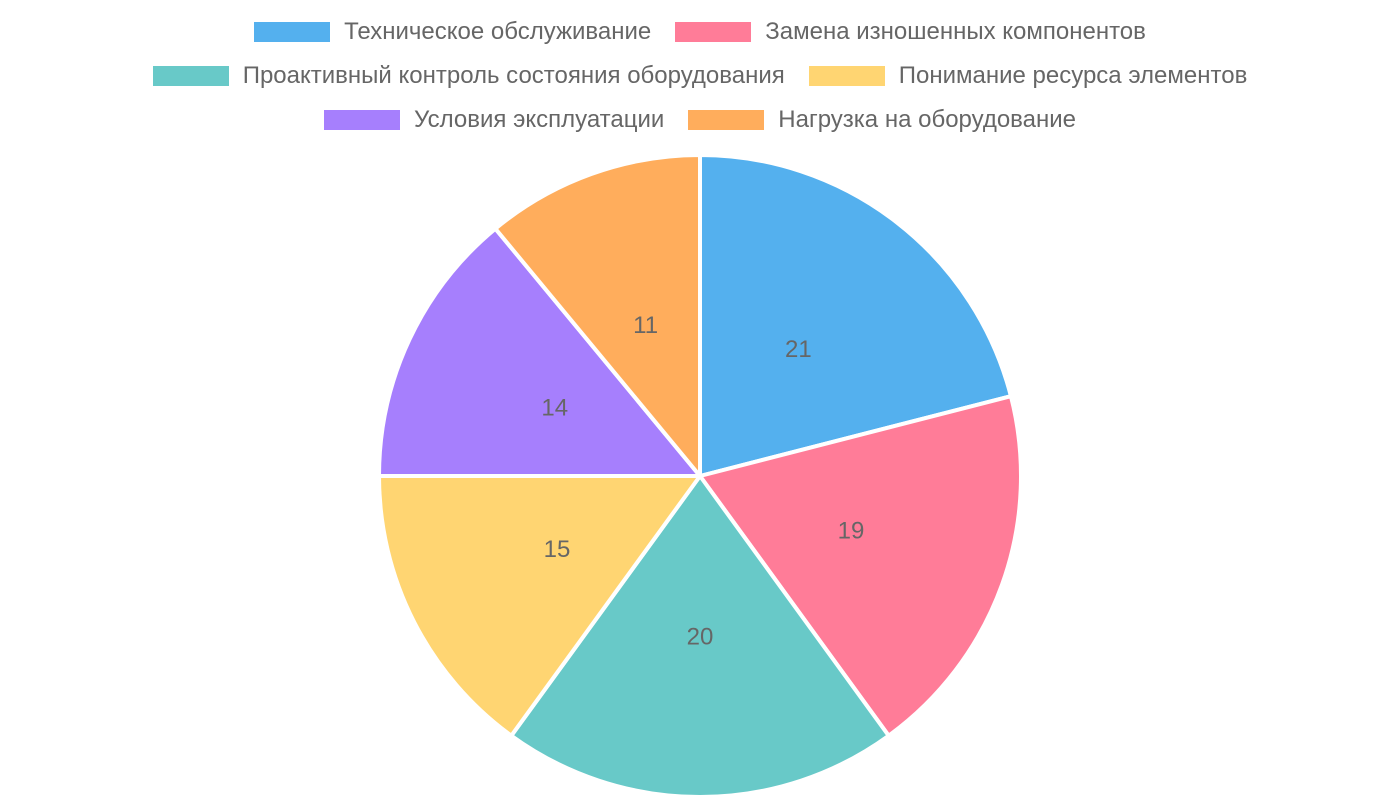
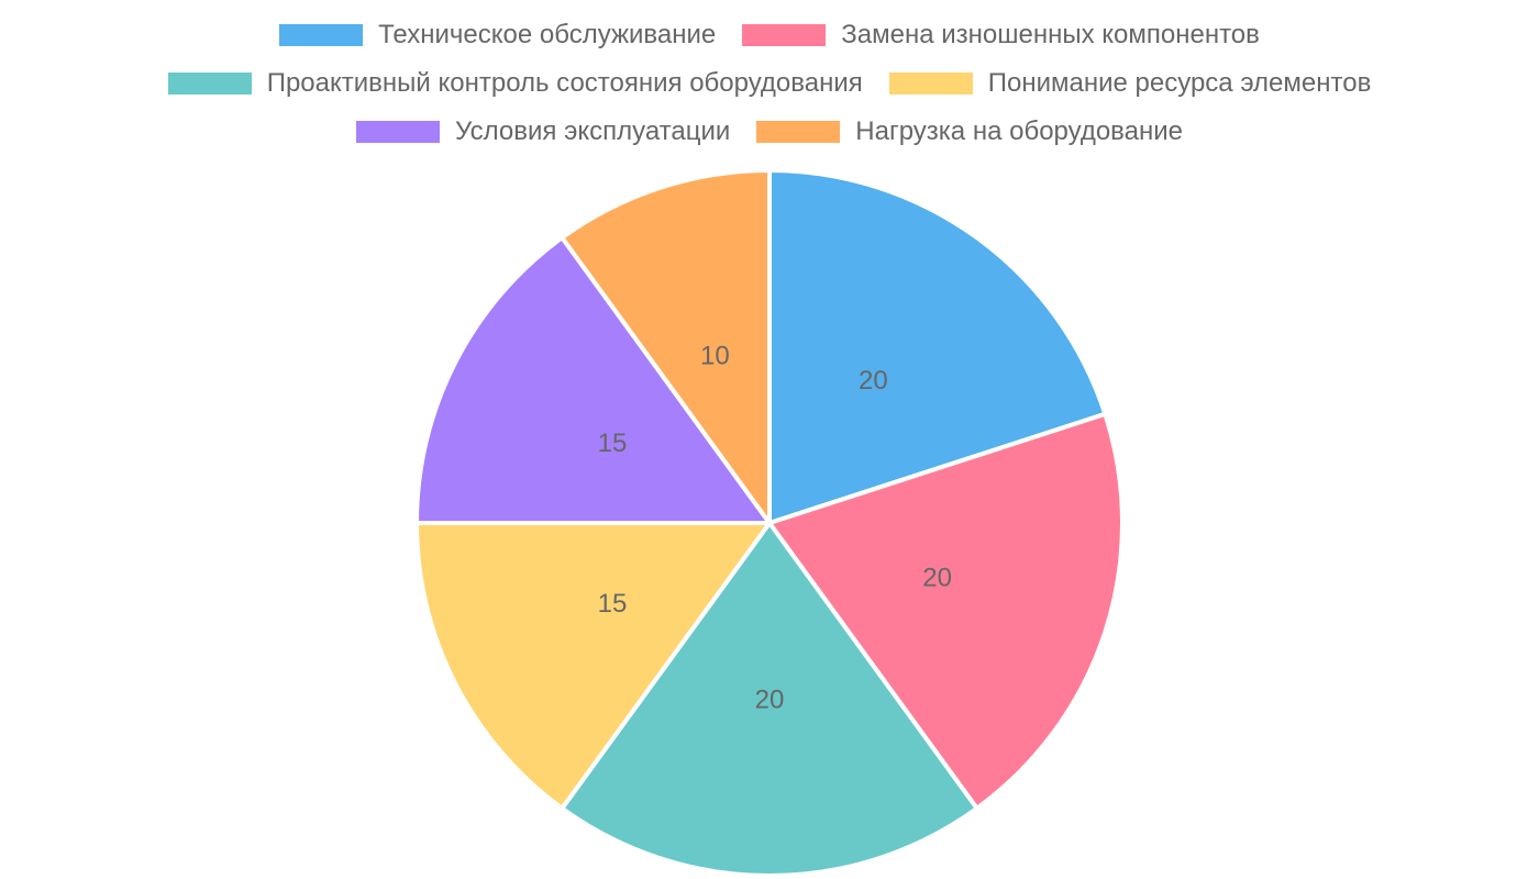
Техническое обслуживание: 21 -> 20
Замена изношенных компонентов: 19 -> 20
Условия эксплуатации: 14 -> 15
Нагрузка на оборудование: 11 -> 10
